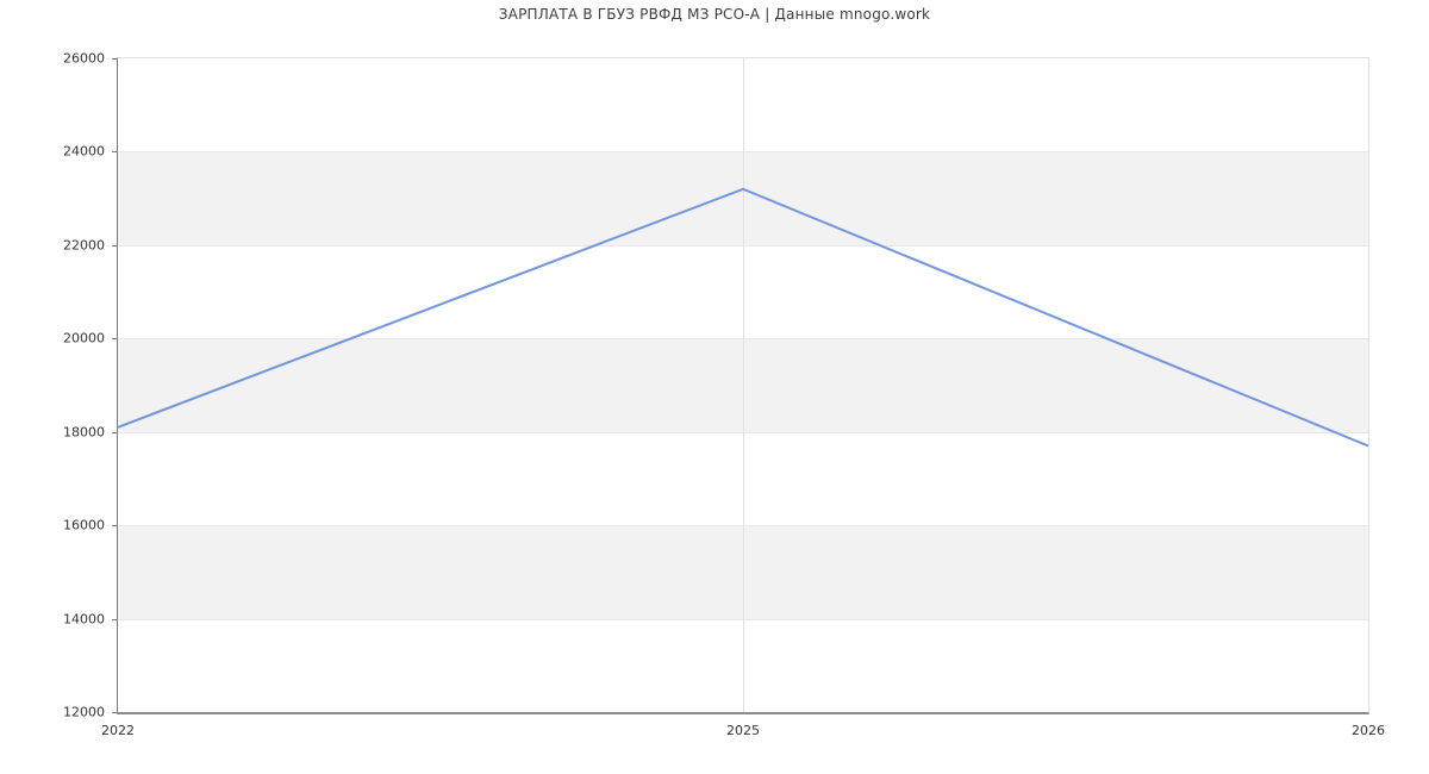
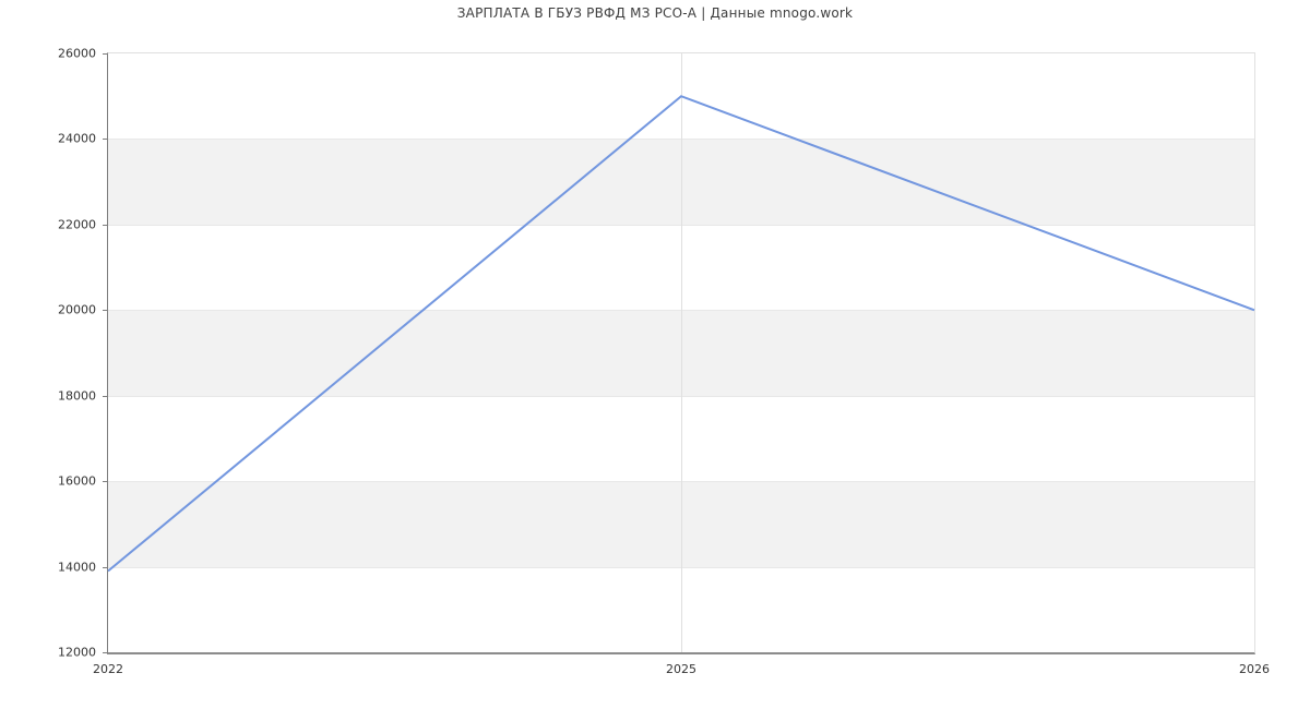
2022: 18100 -> 13900
2025: 23200 -> 25000
2026: 17700 -> 20000
